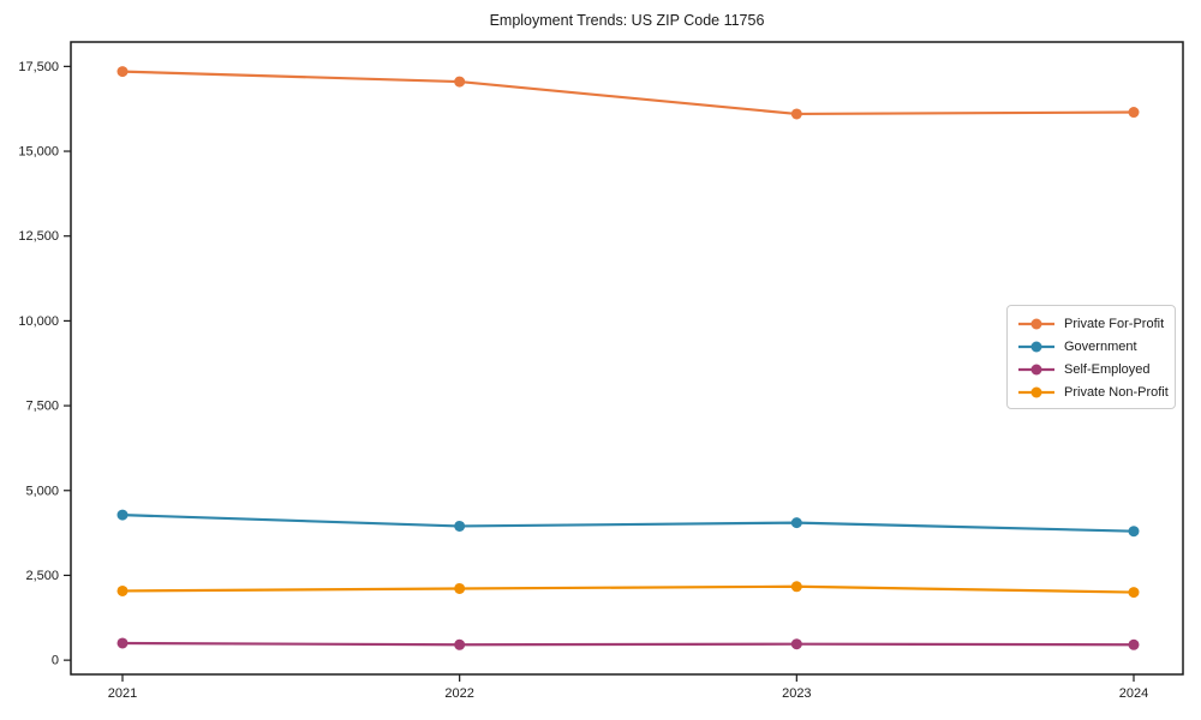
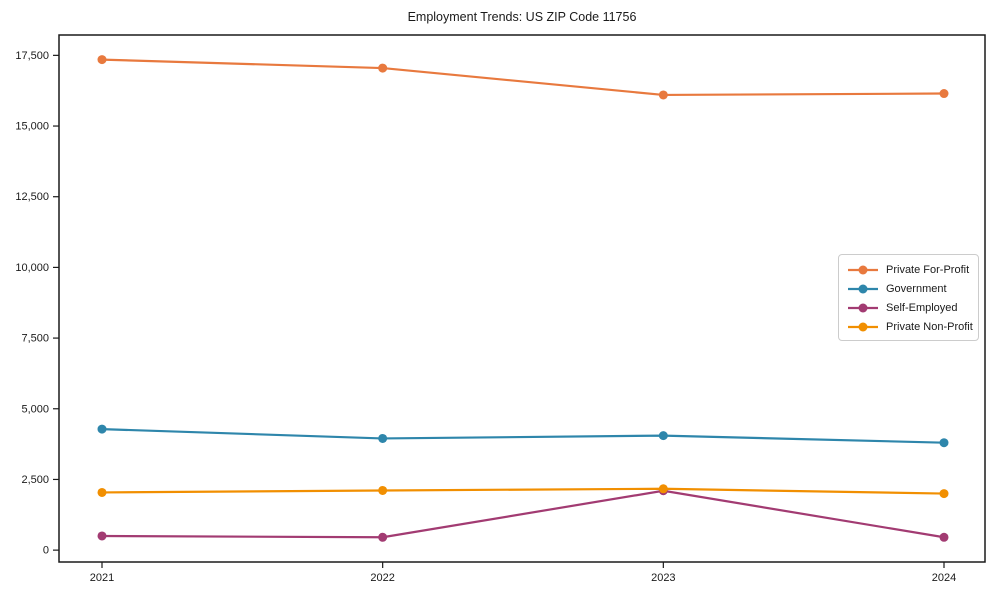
Self-Employed/2023: 500 -> 2100
